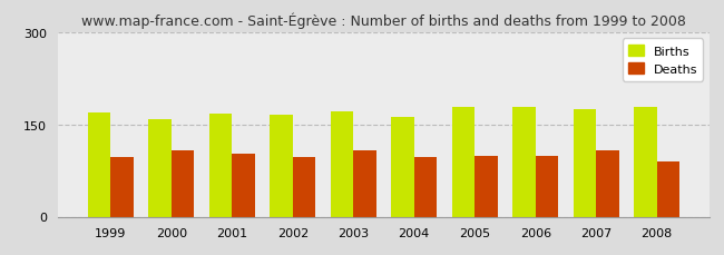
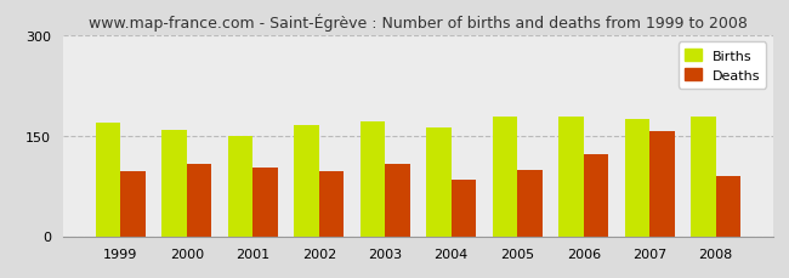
Births/2001: 168 -> 150
Deaths/2004: 97 -> 84
Deaths/2006: 98 -> 122
Deaths/2007: 107 -> 156
